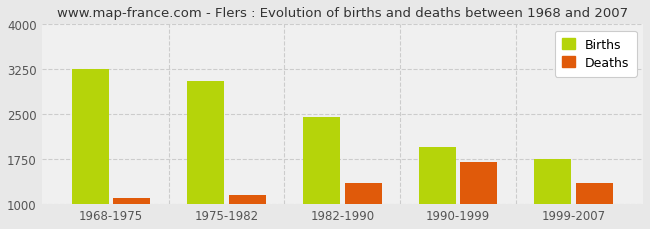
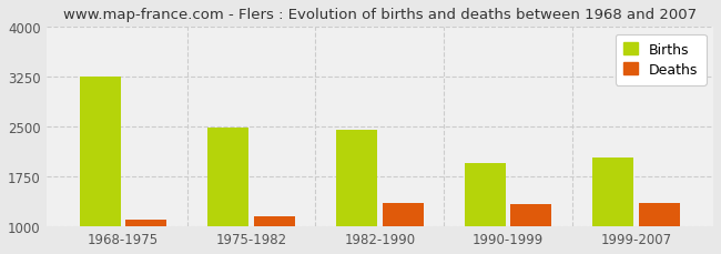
Births/1975-1982: 3050 -> 2480
Deaths/1990-1999: 1700 -> 1340
Births/1999-2007: 1750 -> 2040
